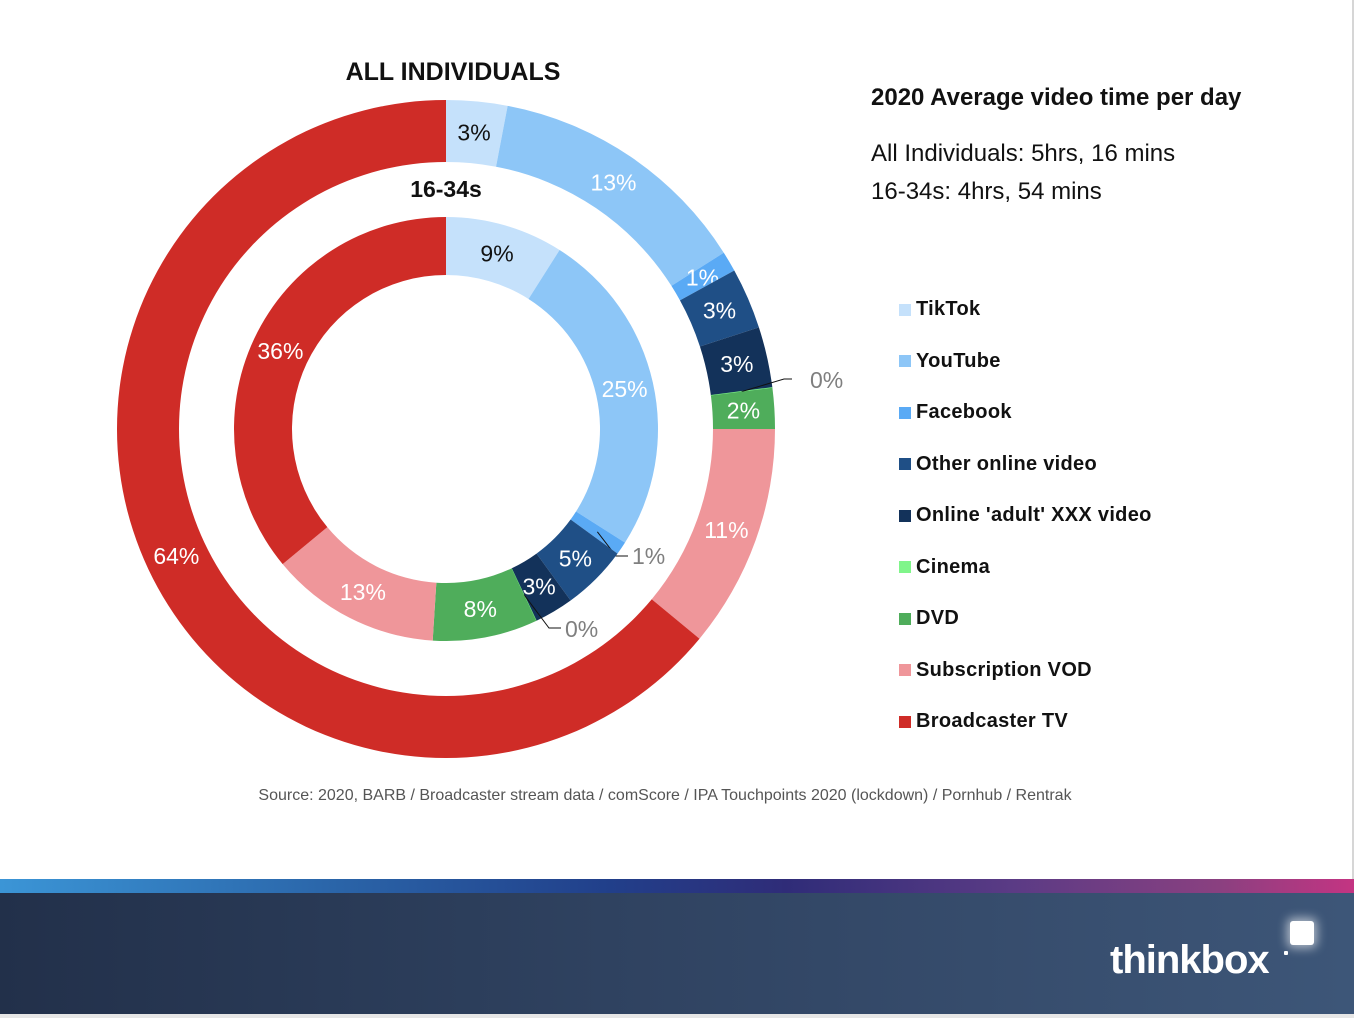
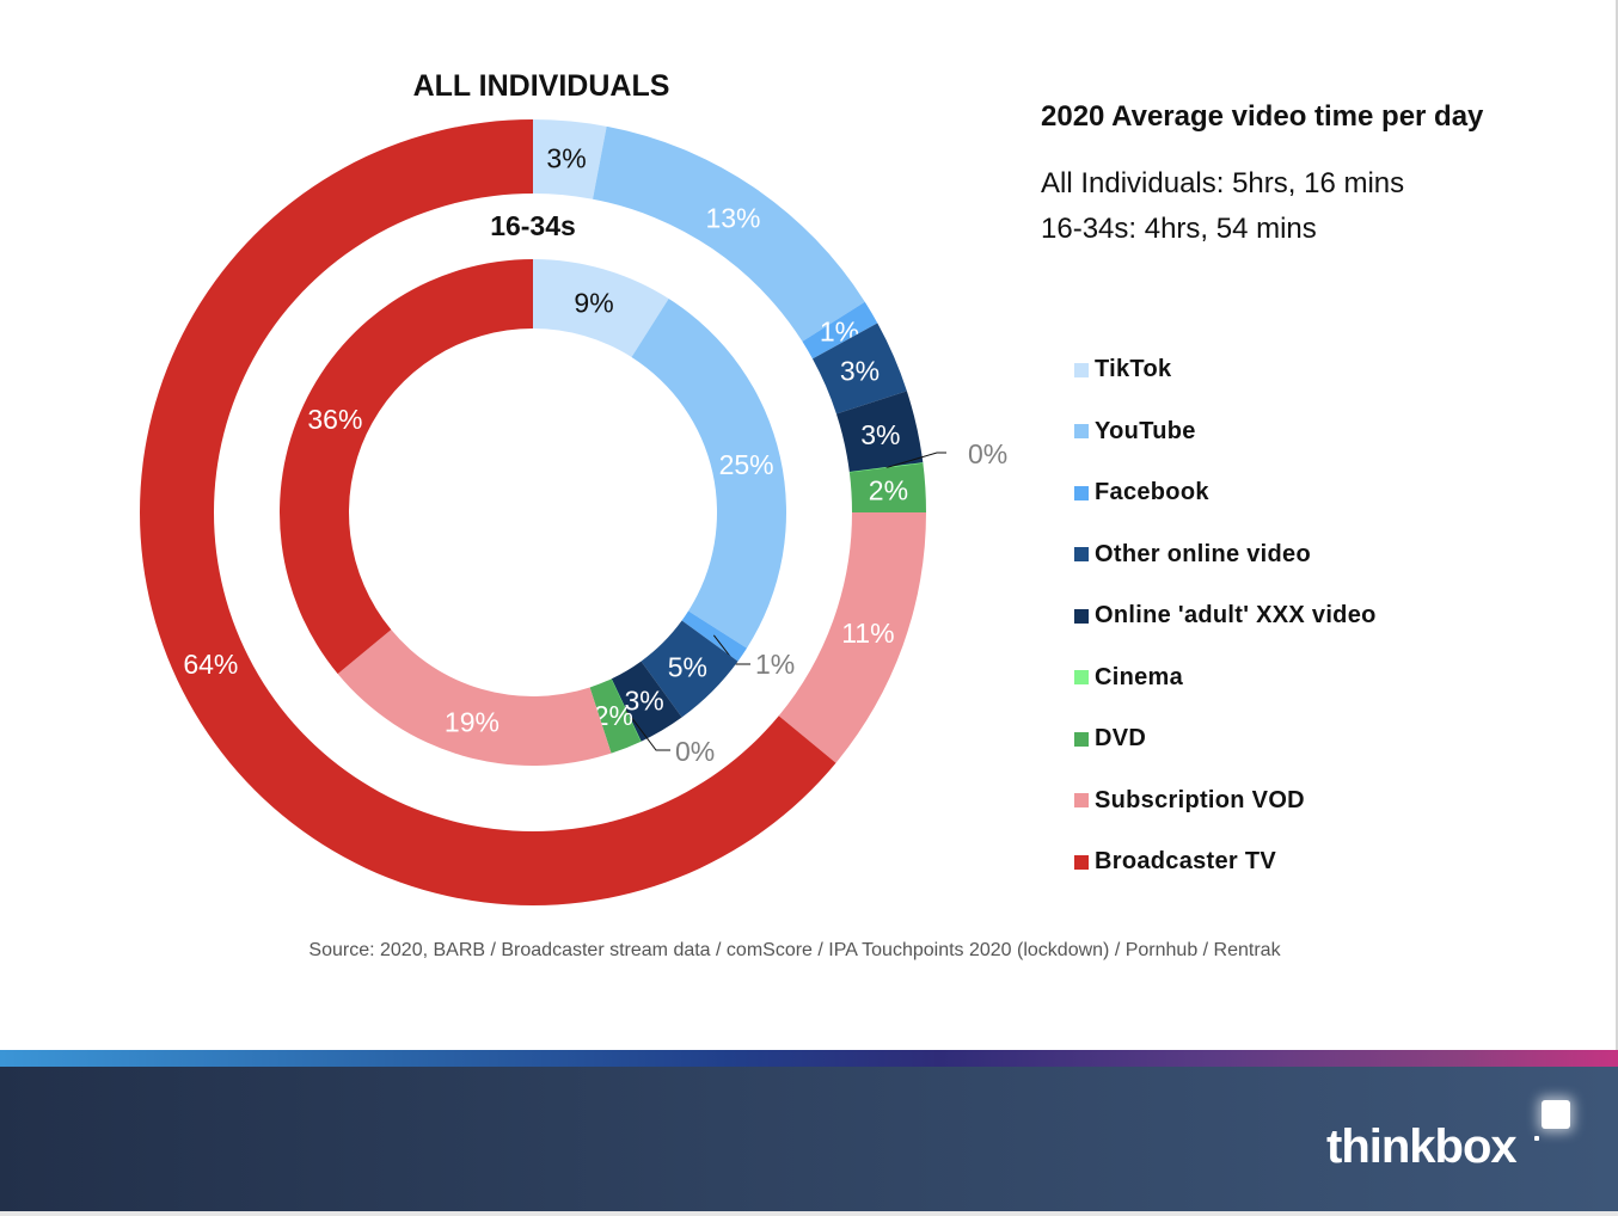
16-34s/DVD: 8% -> 2%
16-34s/Subscription VOD: 13% -> 19%
